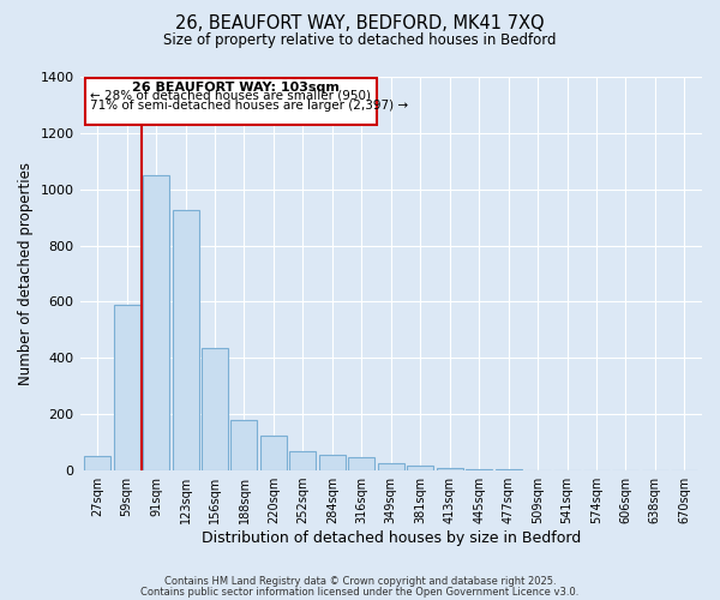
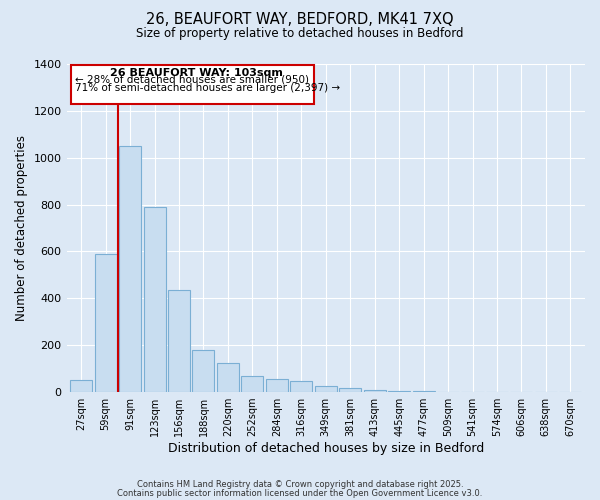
123sqm: 925 -> 790
